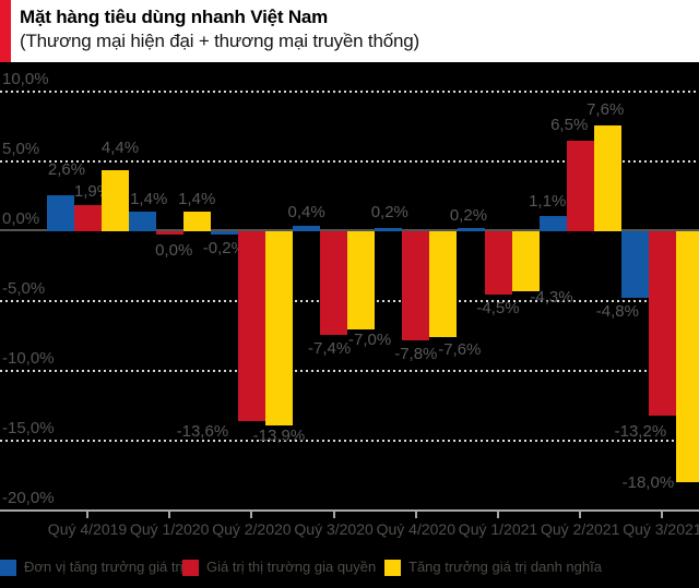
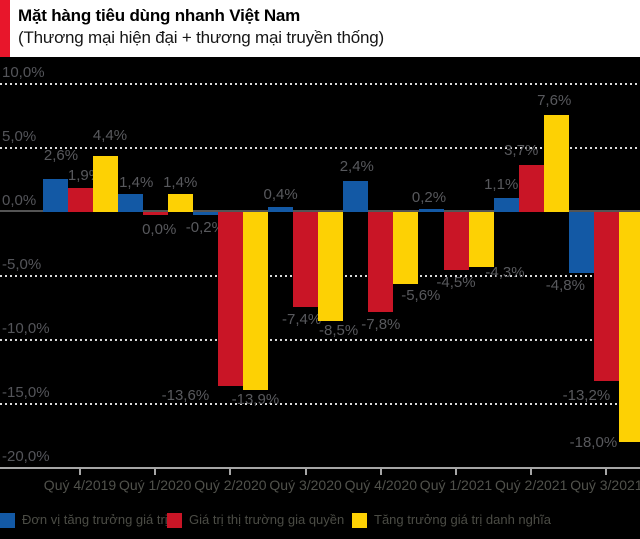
Tăng trưởng giá trị danh nghĩa/Quý 3/2020: -7,0% -> -8,5%
Đơn vị tăng trưởng giá trị/Quý 4/2020: 0,2% -> 2,4%
Tăng trưởng giá trị danh nghĩa/Quý 4/2020: -7,6% -> -5,6%
Giá trị thị trường gia quyền/Quý 2/2021: 6,5% -> 3,7%
